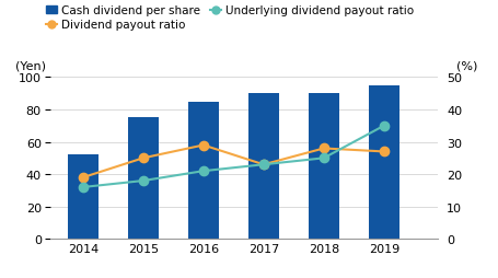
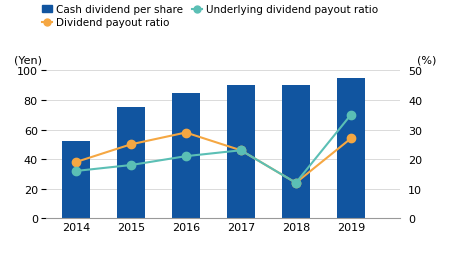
Dividend payout ratio/2018: 28 -> 12
Underlying dividend payout ratio/2018: 25 -> 12
